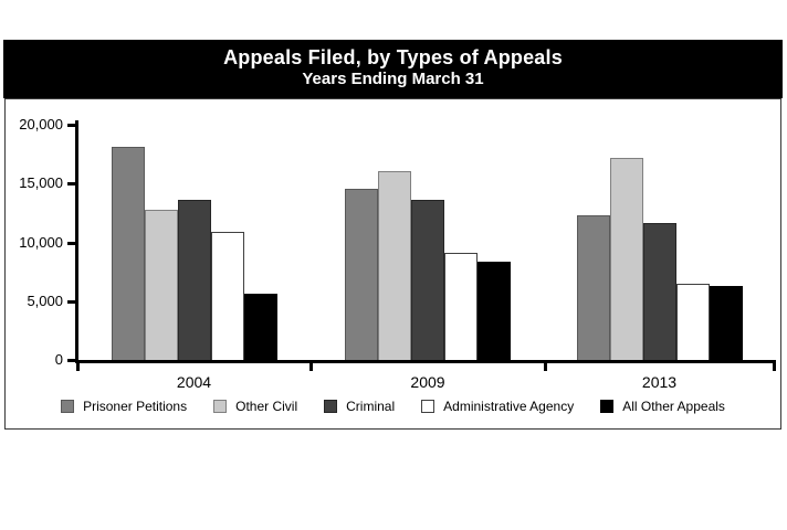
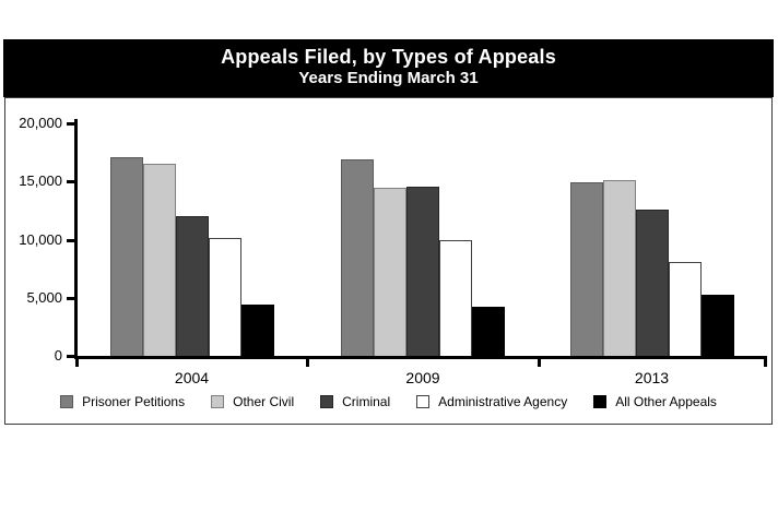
Prisoner Petitions/2004: 18100 -> 17100
Other Civil/2004: 12800 -> 16500
Criminal/2004: 13600 -> 12000
Administrative Agency/2004: 10900 -> 10100
All Other Appeals/2004: 5600 -> 4400
Prisoner Petitions/2009: 14600 -> 16900
Other Civil/2009: 16100 -> 14500
Criminal/2009: 13600 -> 14600
Administrative Agency/2009: 9100 -> 10000
All Other Appeals/2009: 8400 -> 4200
Prisoner Petitions/2013: 12300 -> 14900
Other Civil/2013: 17200 -> 15100
Criminal/2013: 11600 -> 12600
Administrative Agency/2013: 6500 -> 8100
All Other Appeals/2013: 6300 -> 5300
